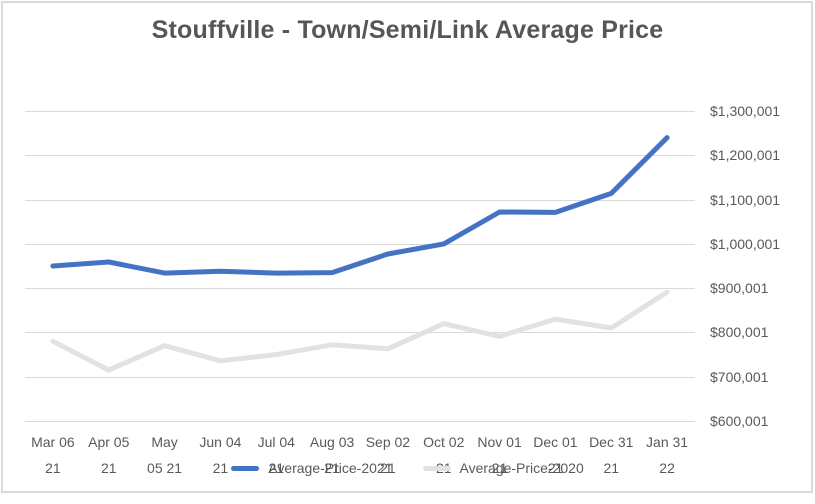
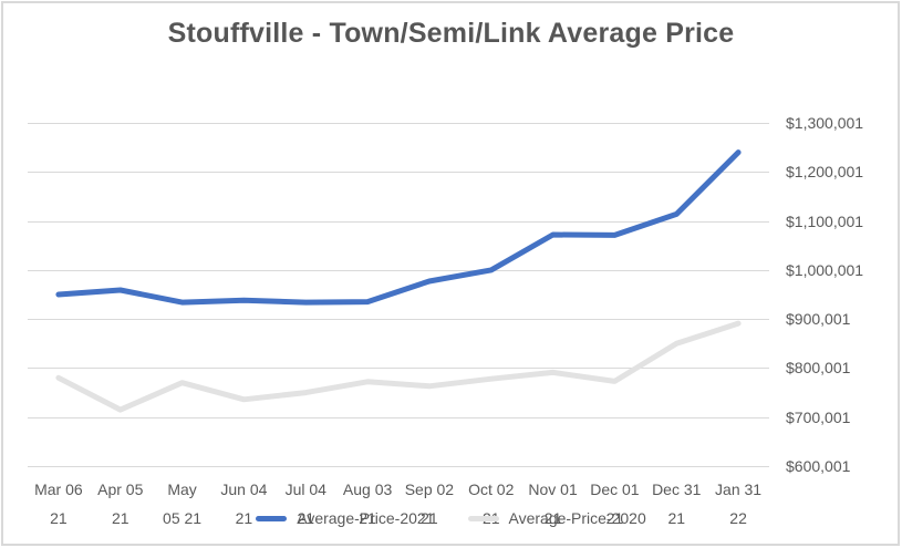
Average-Price-2020/Oct 02 21: $820000 -> $780000
Average-Price-2020/Dec 01 21: $830000 -> $770000
Average-Price-2020/Dec 31 21: $810000 -> $850000
